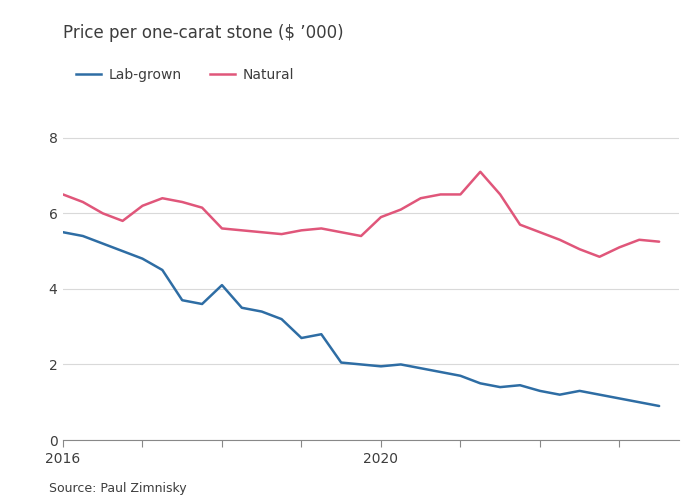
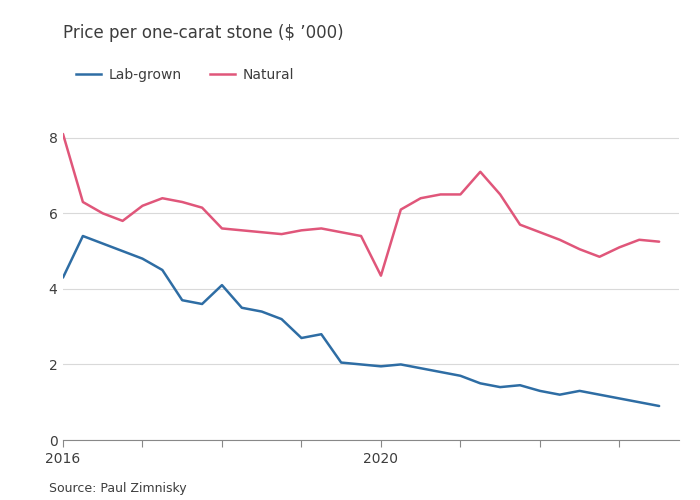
Lab-grown/2016: 5.50 -> 4.30
Natural/2016: 6.50 -> 8.10
Natural/2020: 5.90 -> 4.35
